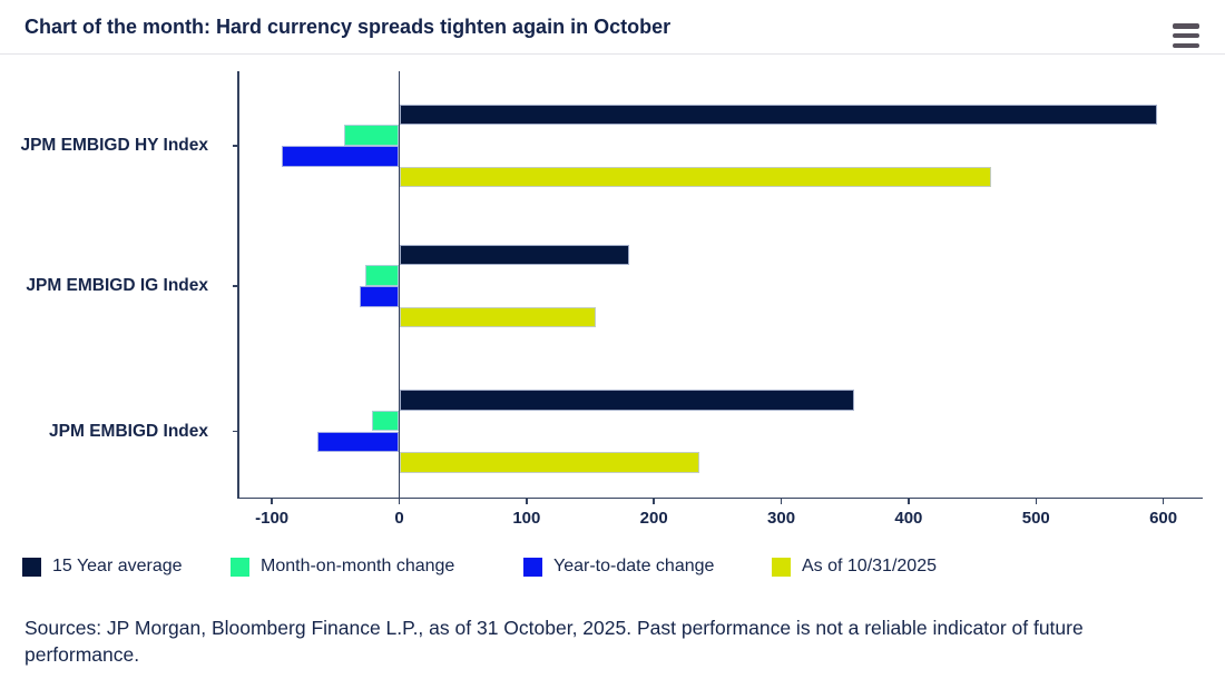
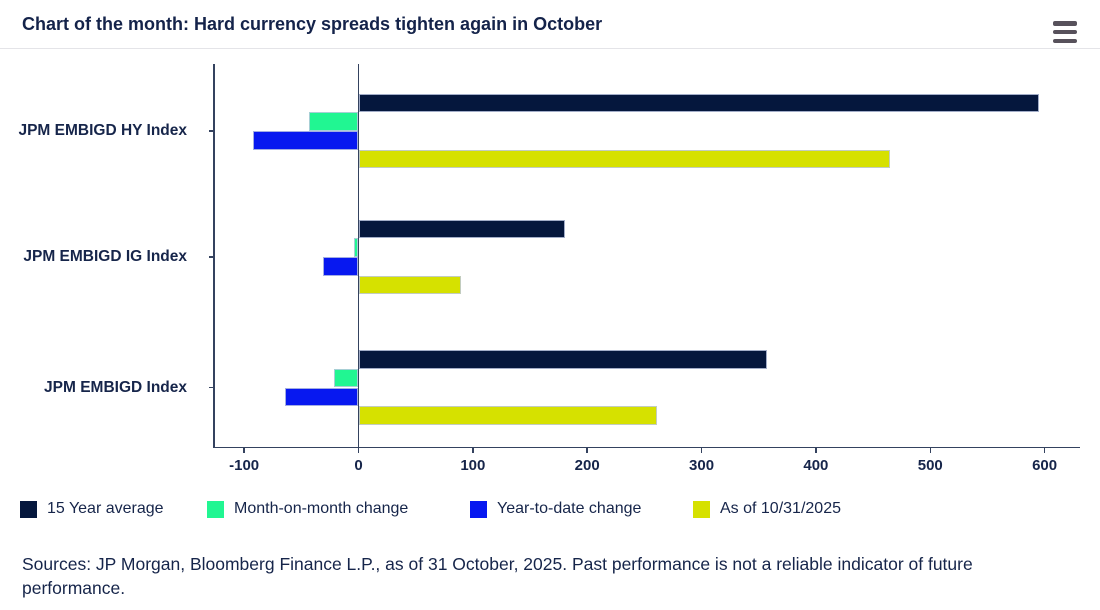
Month-on-month change/JPM EMBIGD IG Index: -27 -> -4
As of 10/31/2025/JPM EMBIGD IG Index: 154 -> 90
As of 10/31/2025/JPM EMBIGD Index: 236 -> 261
